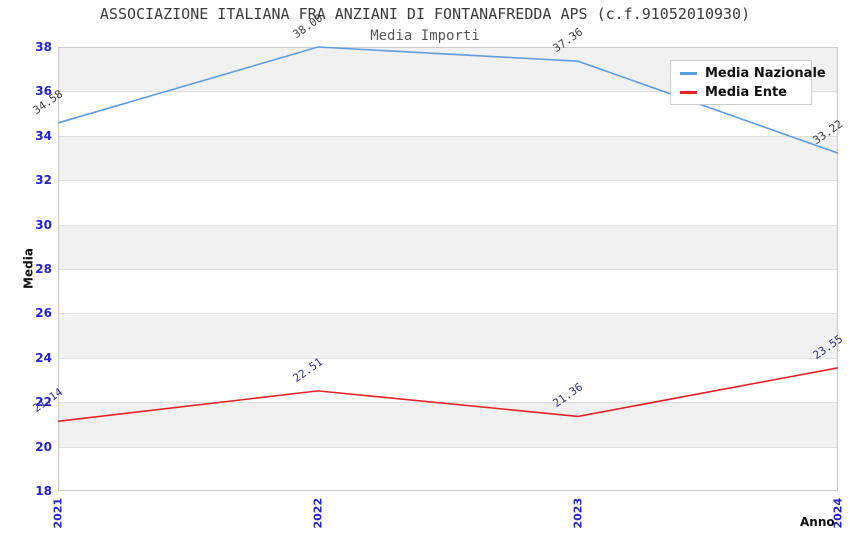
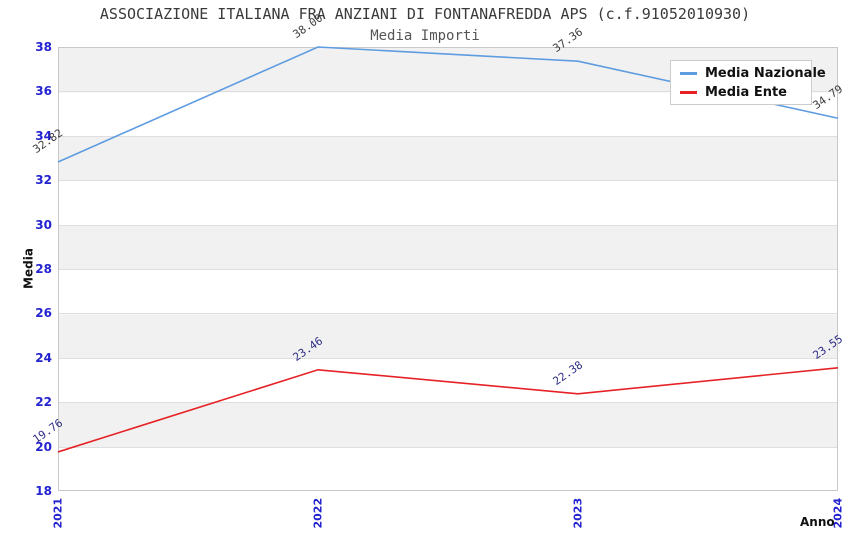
Media Nazionale/2021: 34.58 -> 32.82
Media Ente/2021: 21.14 -> 19.76
Media Ente/2022: 22.51 -> 23.46
Media Ente/2023: 21.36 -> 22.38
Media Nazionale/2024: 33.22 -> 34.79
